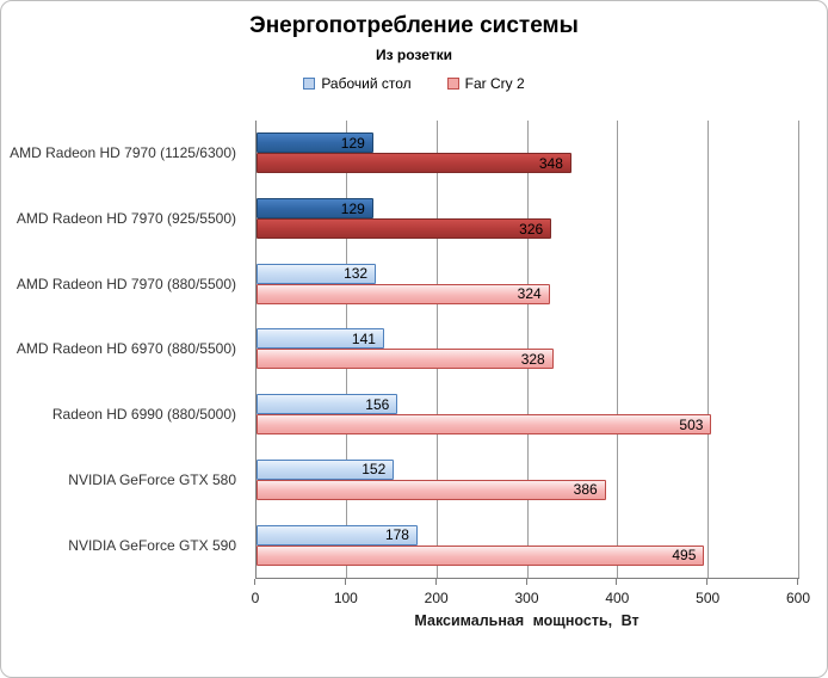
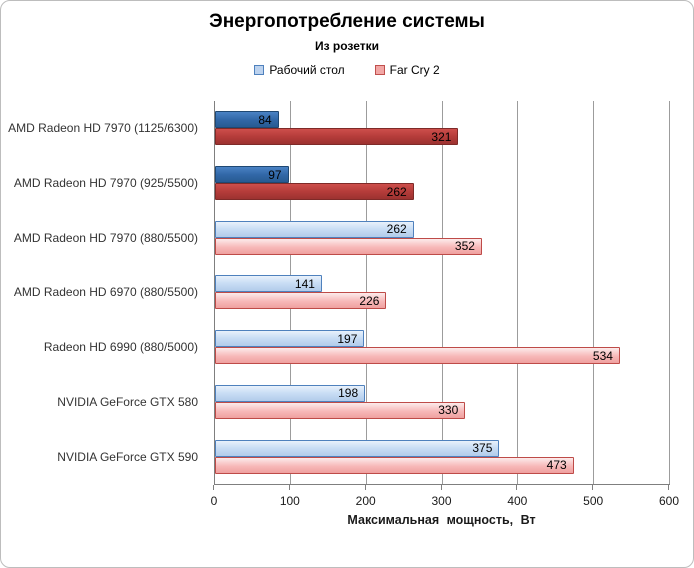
Рабочий стол/AMD Radeon HD 7970 (1125/6300): 129 -> 84
Far Cry 2/AMD Radeon HD 7970 (1125/6300): 348 -> 321
Рабочий стол/AMD Radeon HD 7970 (925/5500): 129 -> 97
Far Cry 2/AMD Radeon HD 7970 (925/5500): 326 -> 262
Рабочий стол/AMD Radeon HD 7970 (880/5500): 132 -> 262
Far Cry 2/AMD Radeon HD 7970 (880/5500): 324 -> 352
Far Cry 2/AMD Radeon HD 6970 (880/5500): 328 -> 226
Рабочий стол/Radeon HD 6990 (880/5000): 156 -> 197
Far Cry 2/Radeon HD 6990 (880/5000): 503 -> 534
Рабочий стол/NVIDIA GeForce GTX 580: 152 -> 198
Far Cry 2/NVIDIA GeForce GTX 580: 386 -> 330
Рабочий стол/NVIDIA GeForce GTX 590: 178 -> 375
Far Cry 2/NVIDIA GeForce GTX 590: 495 -> 473
